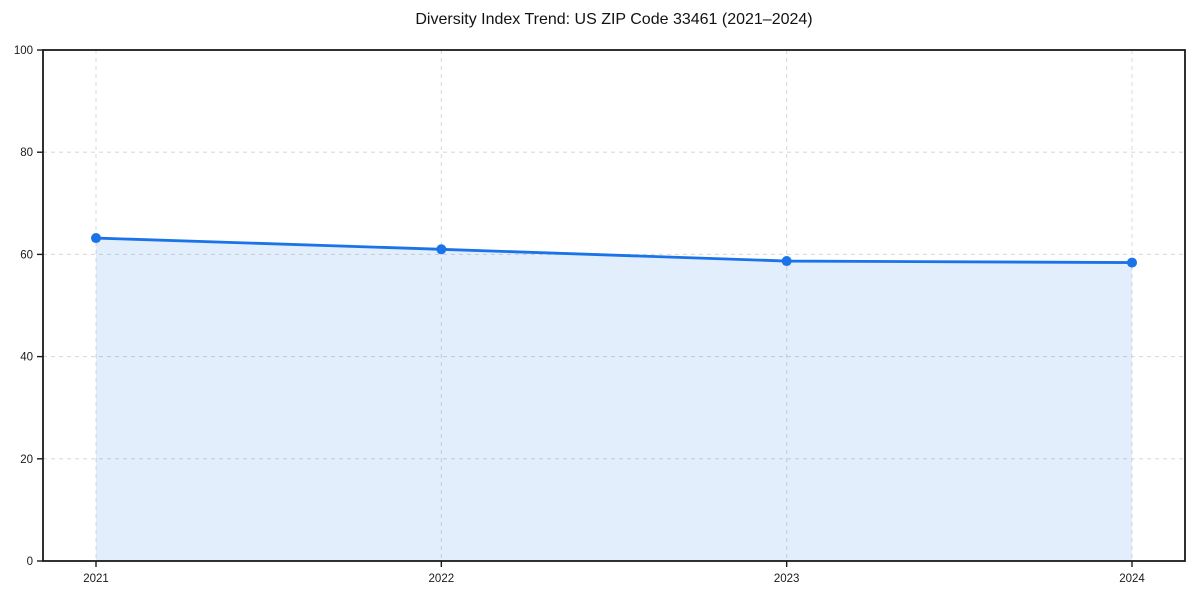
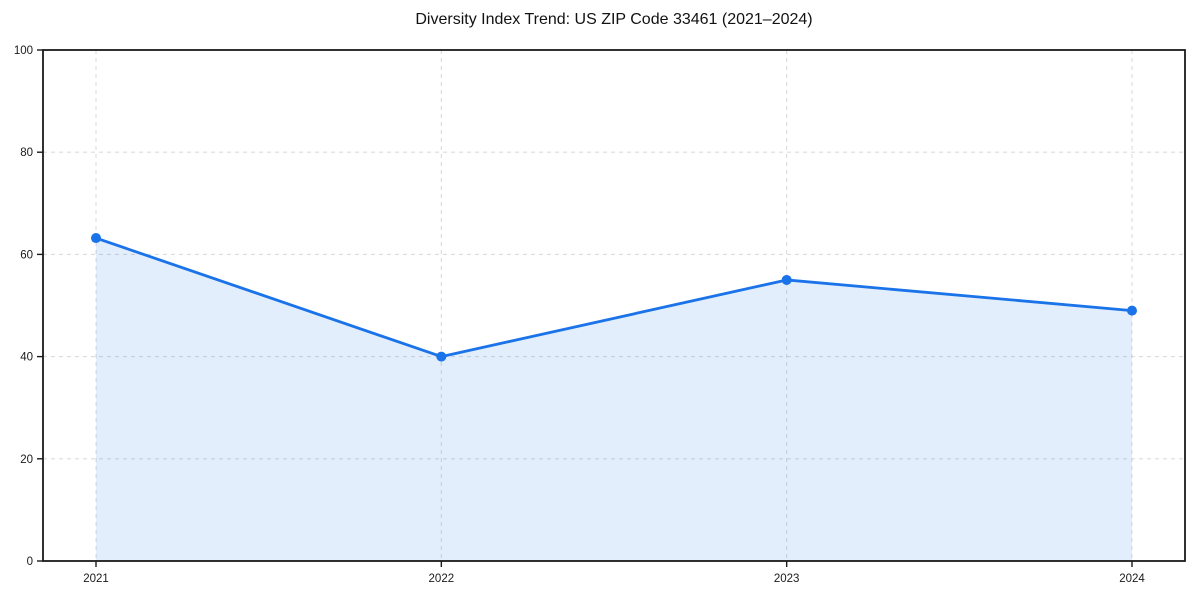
2022: 61 -> 40
2023: 59 -> 55
2024: 58 -> 49
